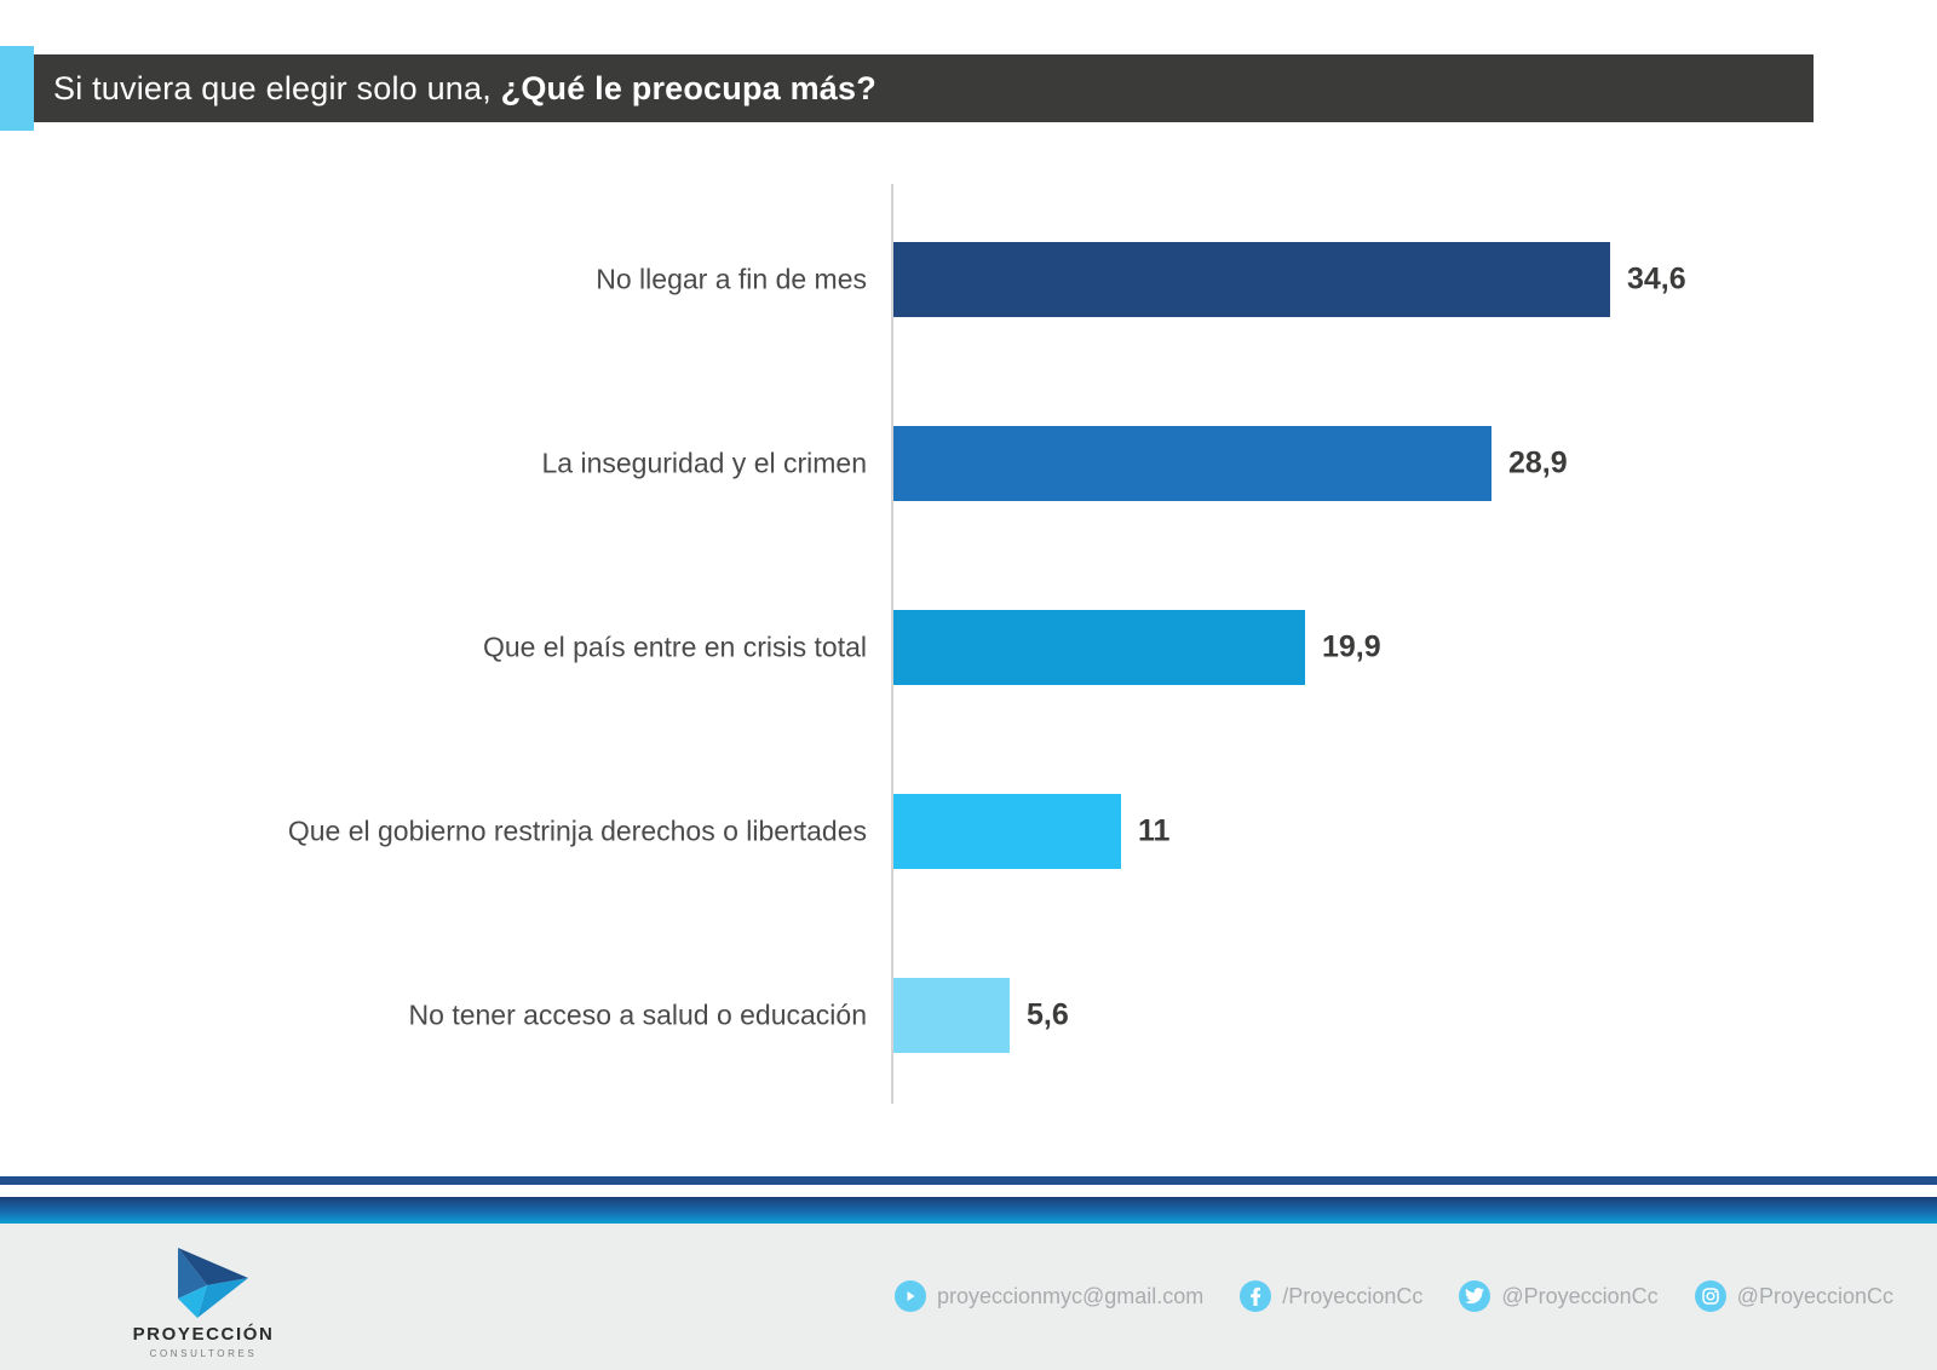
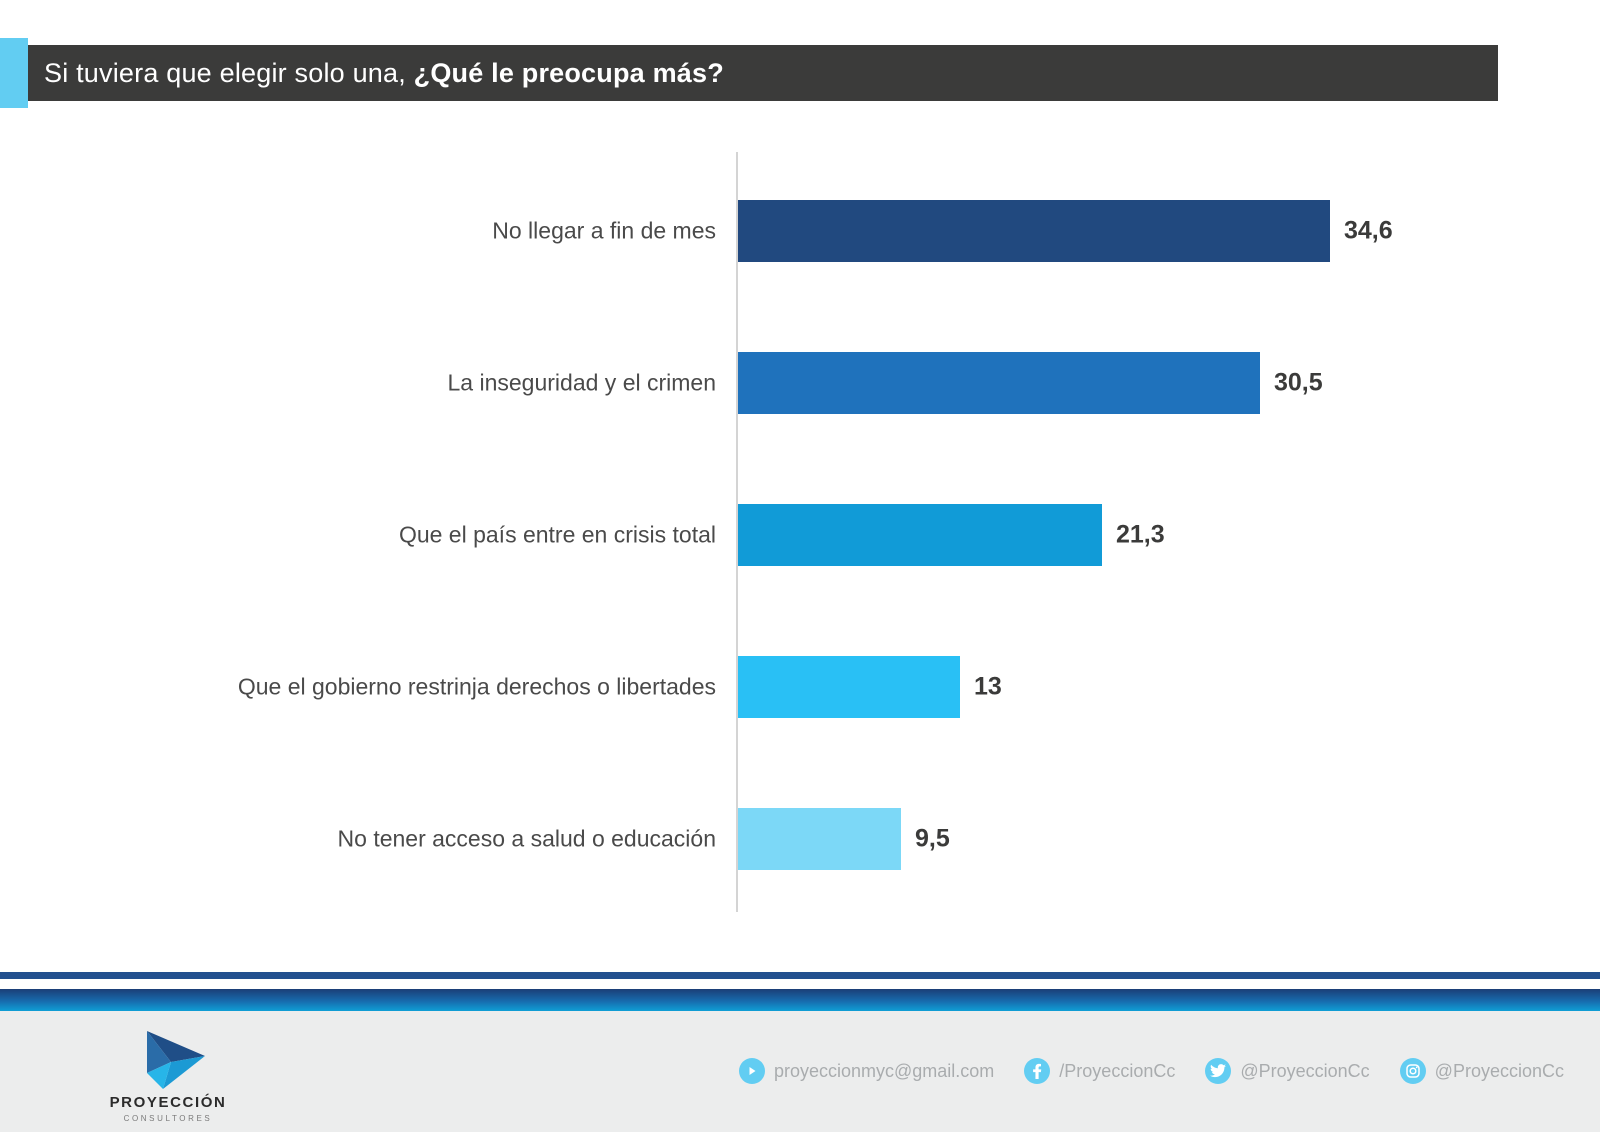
La inseguridad y el crimen: 28,9 -> 30,5
Que el país entre en crisis total: 19,9 -> 21,3
Que el gobierno restrinja derechos o libertades: 11 -> 13
No tener acceso a salud o educación: 5,6 -> 9,5
